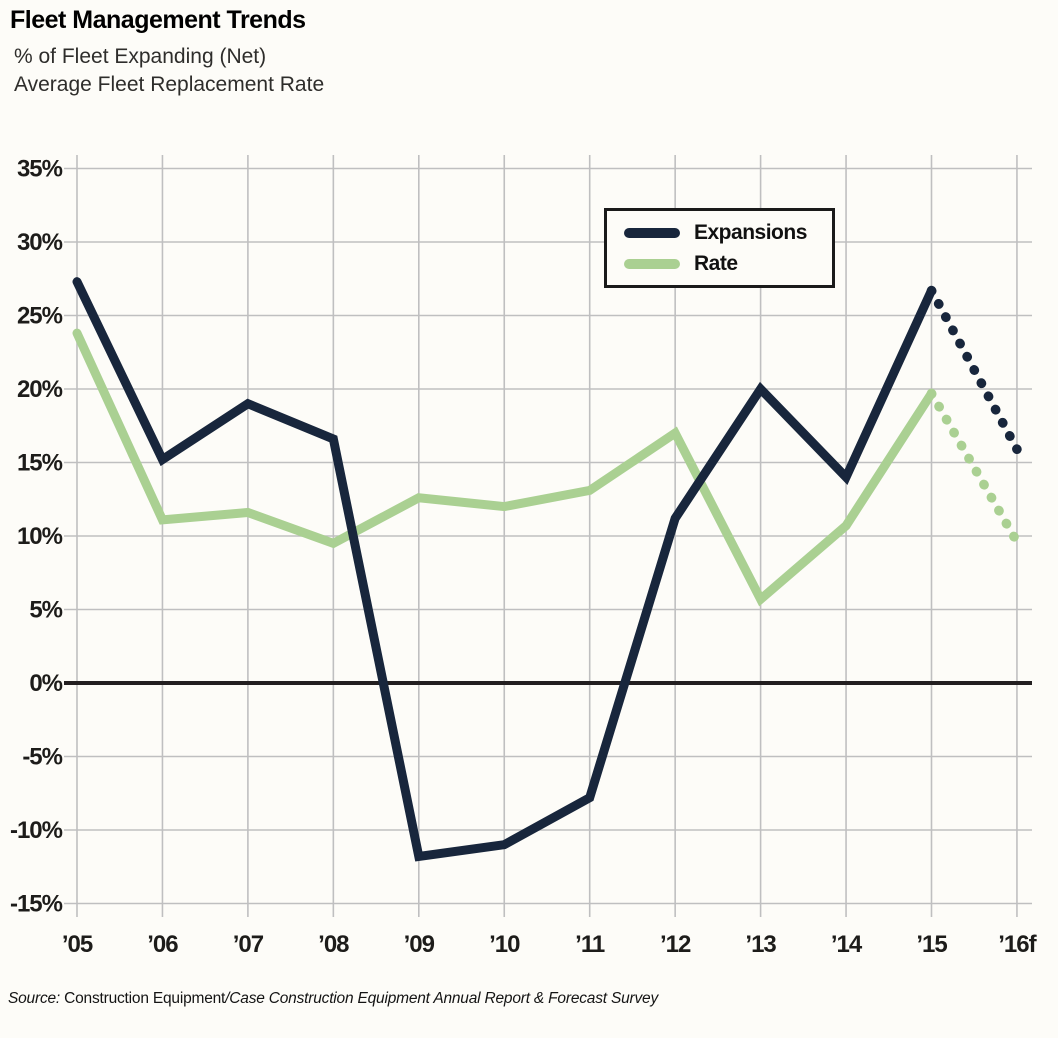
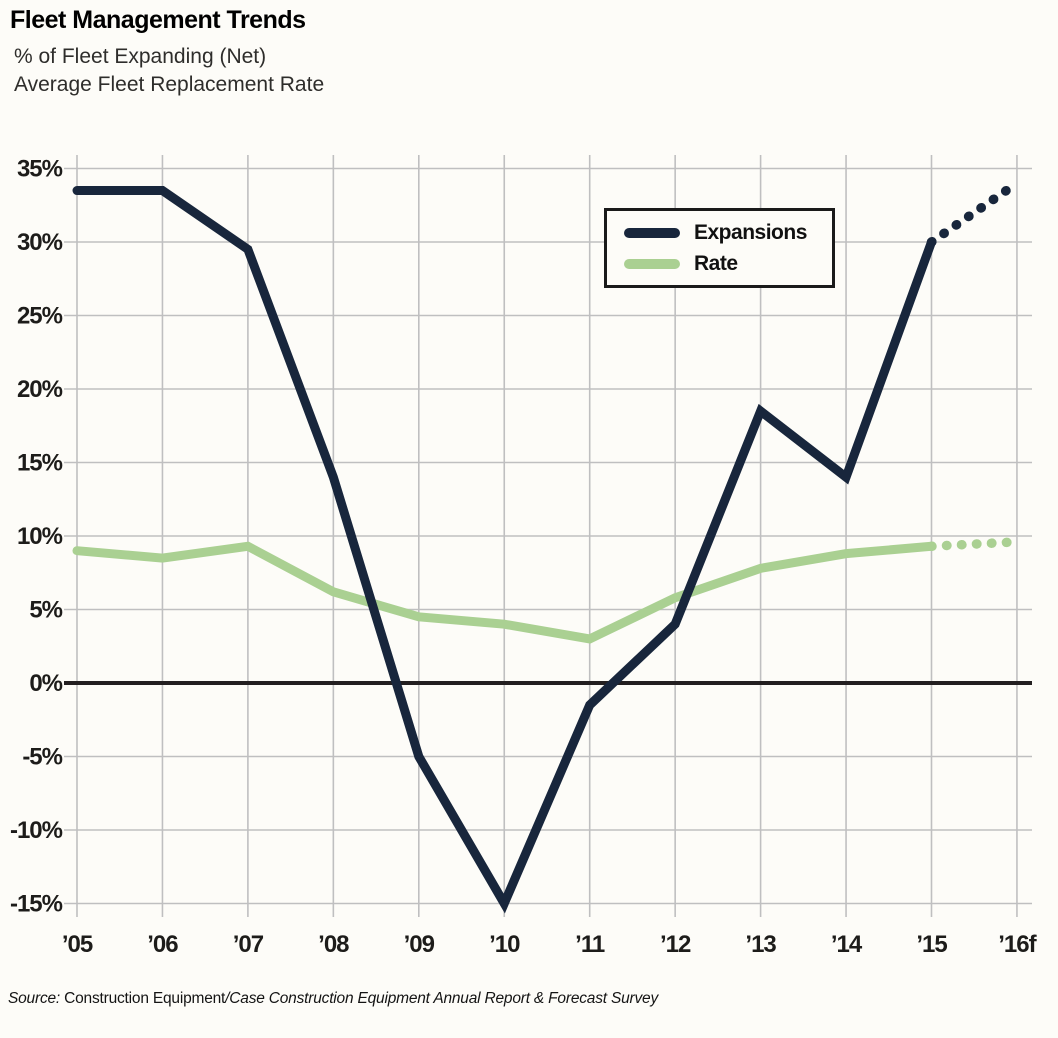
Expansions/’05: 27.3% -> 33.5%
Rate/’05: 23.8% -> 9.0%
Expansions/’06: 15.2% -> 33.5%
Rate/’06: 11.1% -> 8.5%
Expansions/’07: 19.0% -> 29.5%
Rate/’07: 11.6% -> 9.3%
Expansions/’08: 16.6% -> 14.0%
Rate/’08: 9.5% -> 6.2%
Expansions/’09: -11.8% -> -5.0%
Rate/’09: 12.6% -> 4.5%
Expansions/’10: -11.0% -> -15.0%
Rate/’10: 12.0% -> 4.0%
Expansions/’11: -7.8% -> -1.5%
Rate/’11: 13.1% -> 3.0%
Expansions/’12: 11.2% -> 4.0%
Rate/’12: 17.0% -> 5.8%
Expansions/’13: 20.0% -> 18.5%
Rate/’13: 5.7% -> 7.8%
Rate/’14: 10.7% -> 8.8%
Expansions/’15: 26.7% -> 30.0%
Rate/’15: 19.7% -> 9.3%
Expansions/’16f: 15.9% -> 34.0%
